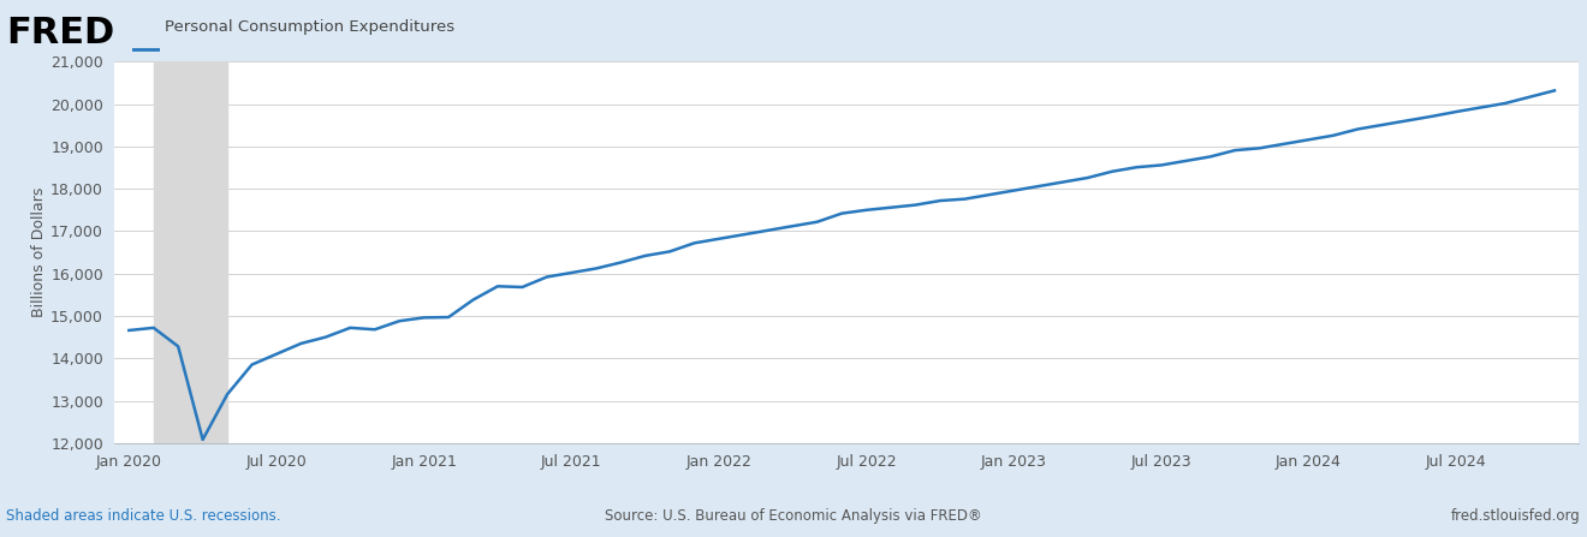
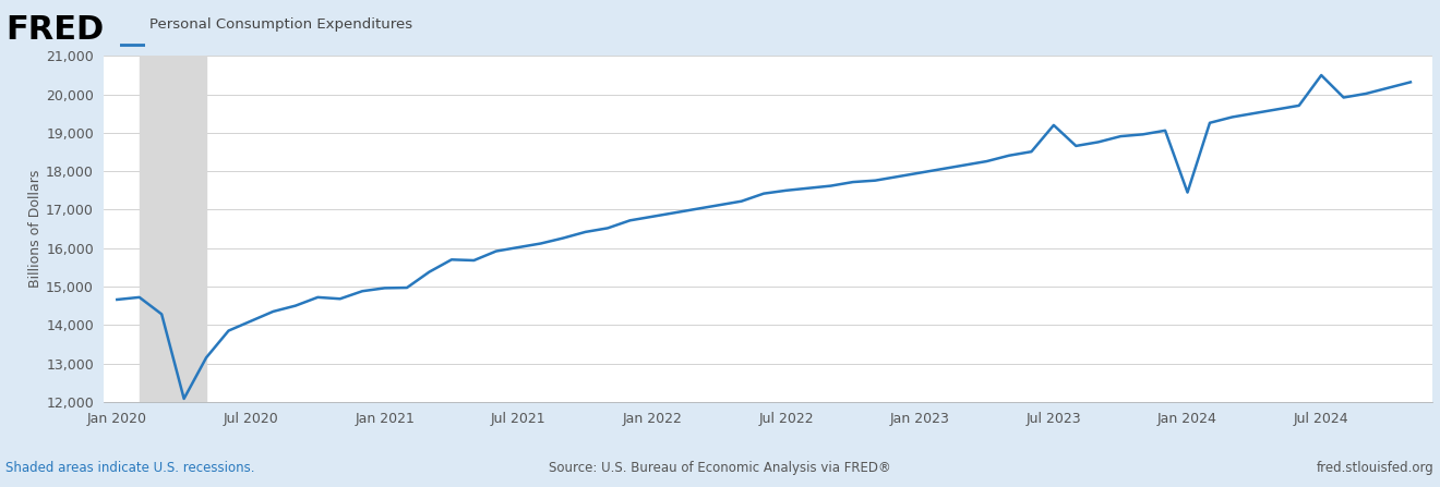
Jul 2023: 18,560 -> 19,200
Jan 2024: 19,160 -> 17,450
Jul 2024: 19,820 -> 20,500
